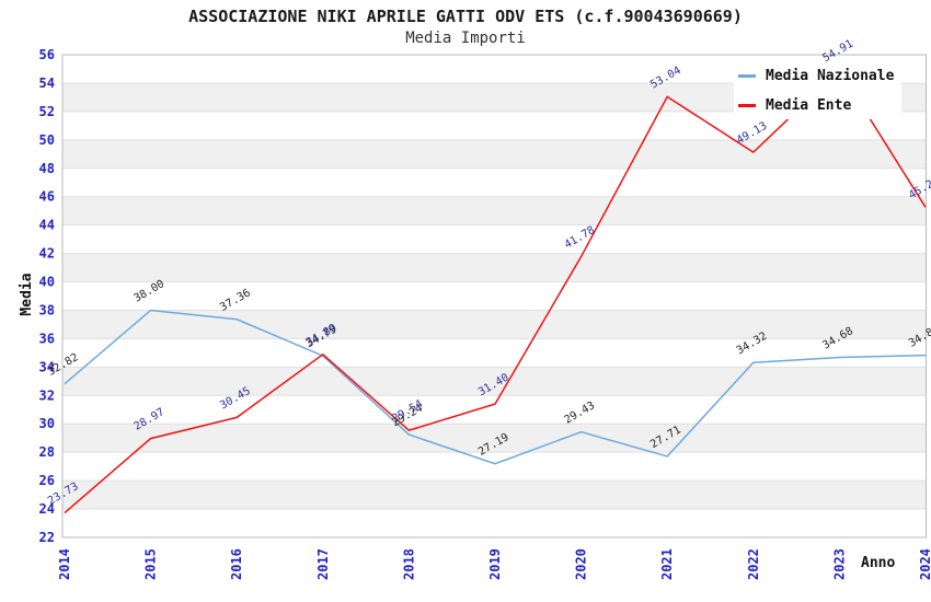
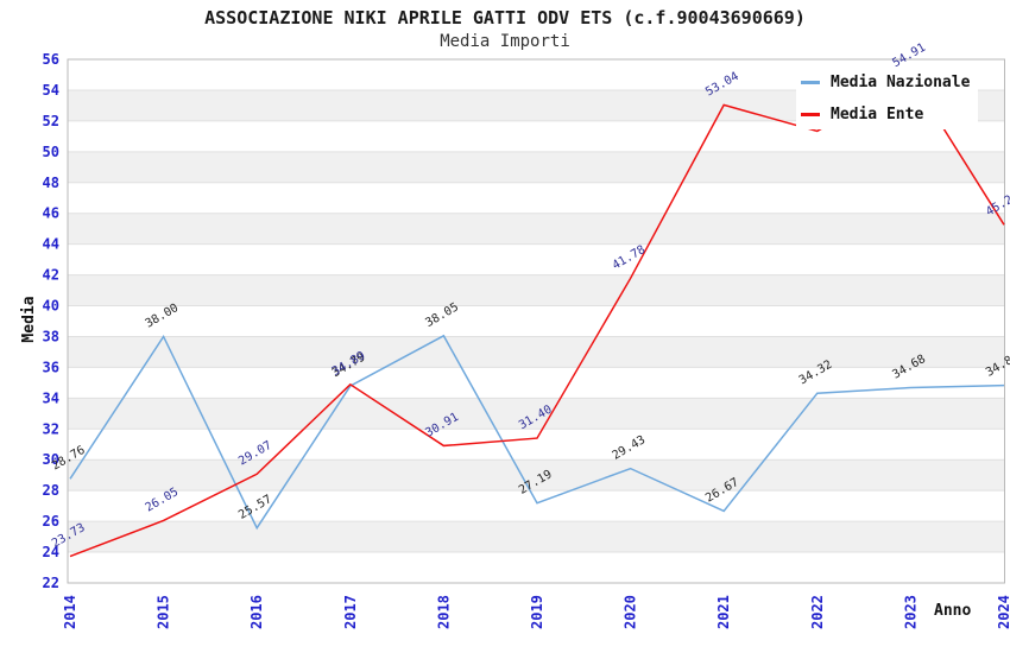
Media Nazionale/2014: 32.82 -> 28.76
Media Ente/2015: 28.97 -> 26.05
Media Nazionale/2016: 37.36 -> 25.57
Media Ente/2016: 30.45 -> 29.07
Media Nazionale/2018: 29.24 -> 38.05
Media Ente/2018: 29.54 -> 30.91
Media Nazionale/2021: 27.71 -> 26.67
Media Ente/2022: 49.13 -> 51.34
